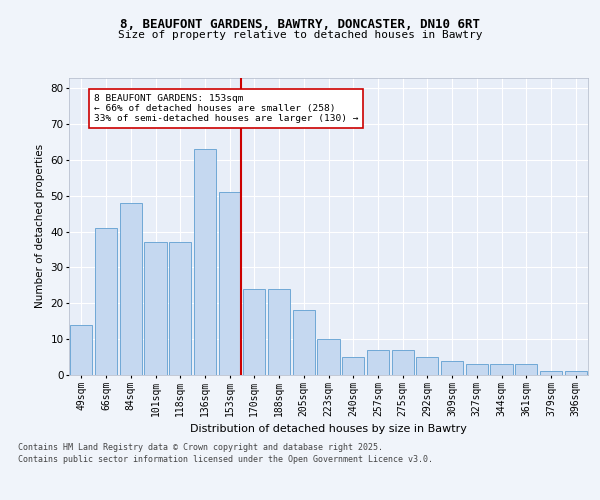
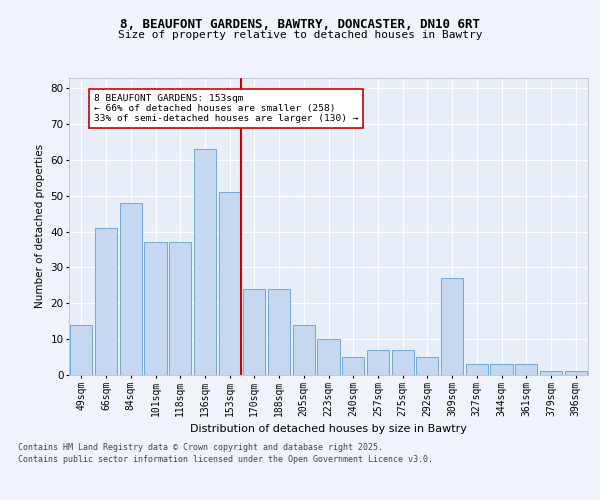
205sqm: 18 -> 14
309sqm: 4 -> 27
